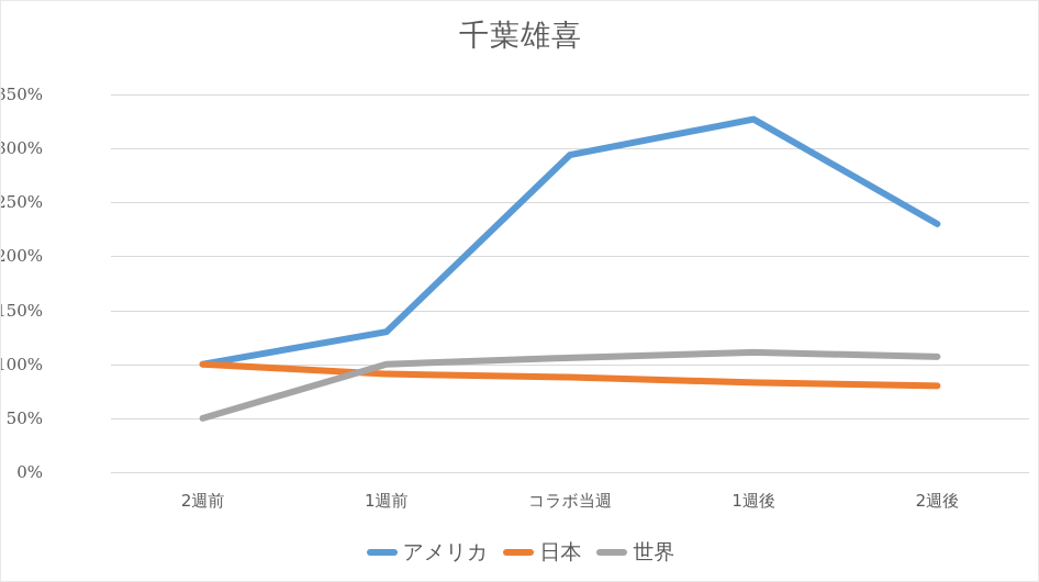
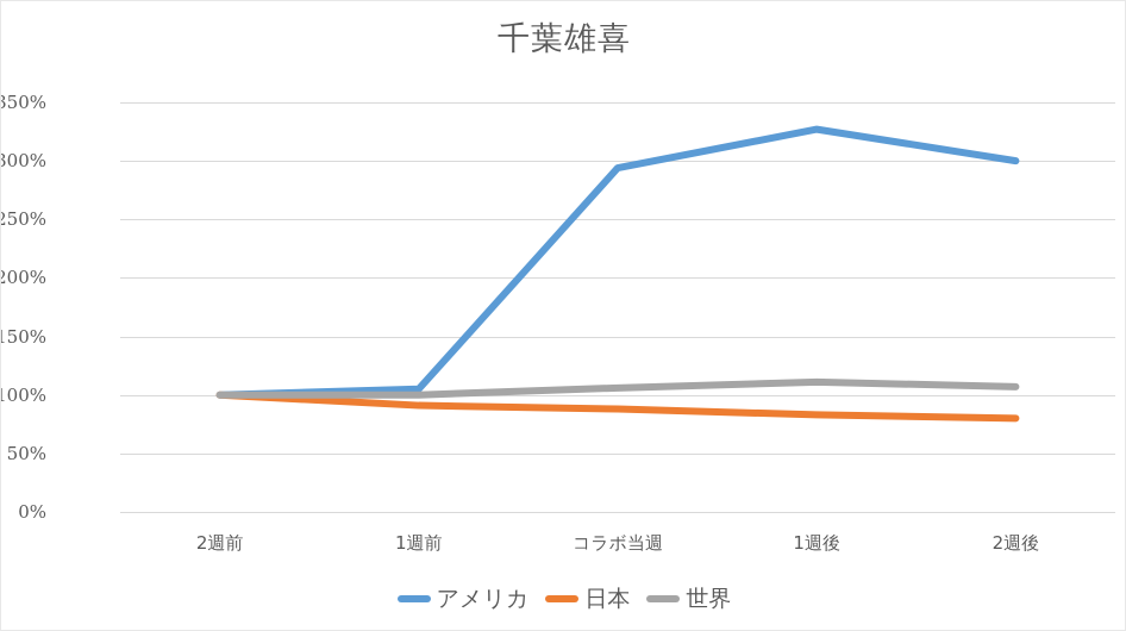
世界/2週前: 50% -> 100%
アメリカ/1週前: 130% -> 100%
アメリカ/2週後: 230% -> 300%
